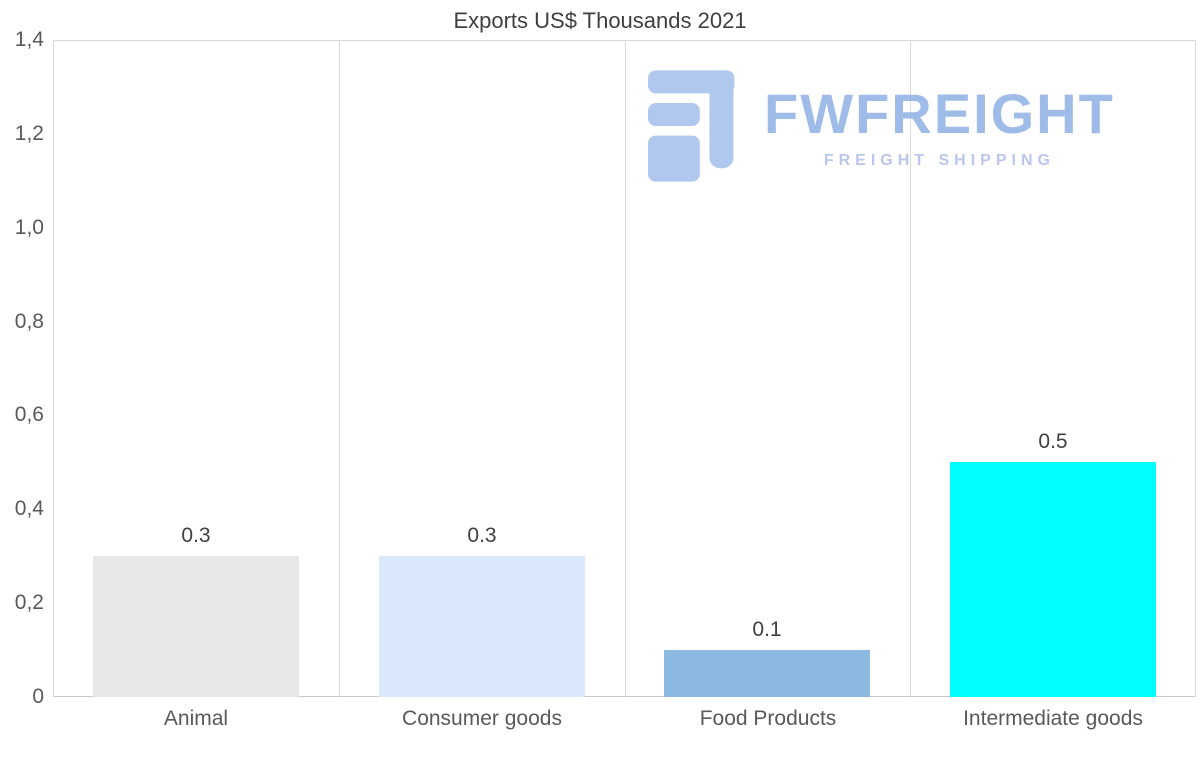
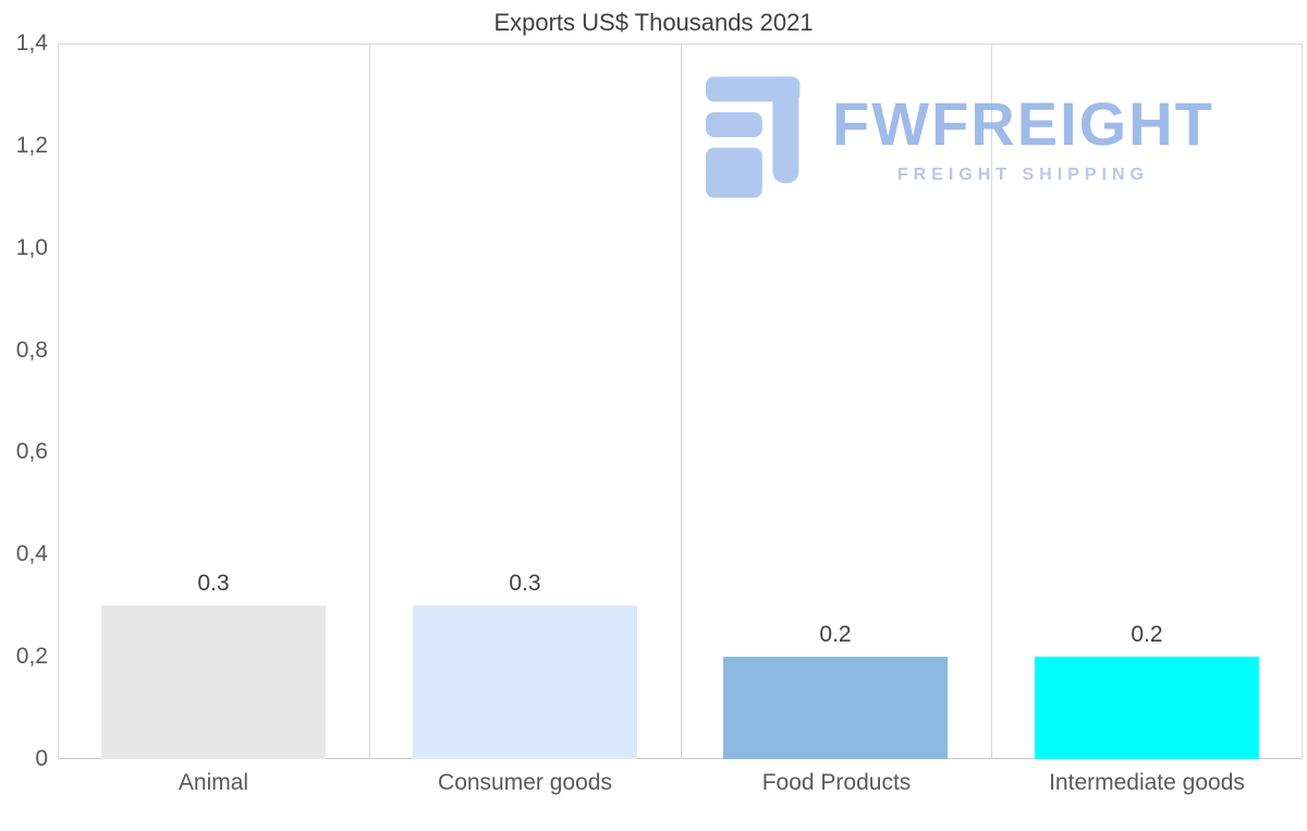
Food Products: 0.1 -> 0.2
Intermediate goods: 0.5 -> 0.2
